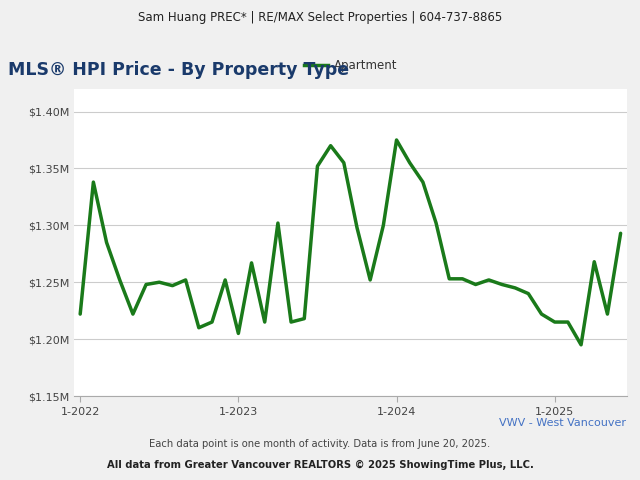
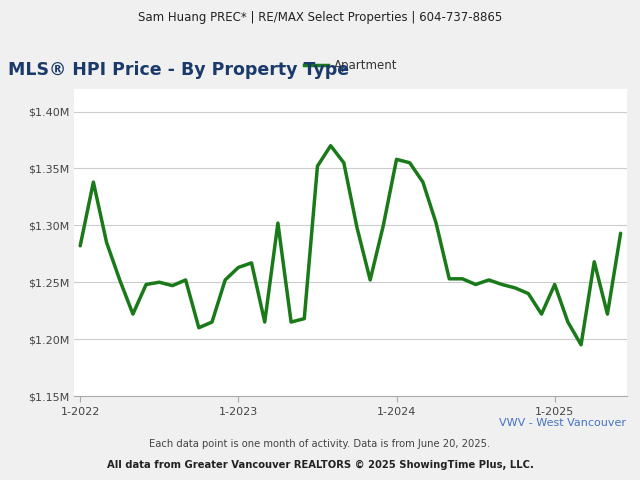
1-2022: $1.222M -> $1.282M
1-2023: $1.205M -> $1.263M
1-2024: $1.375M -> $1.358M
1-2025: $1.215M -> $1.248M
